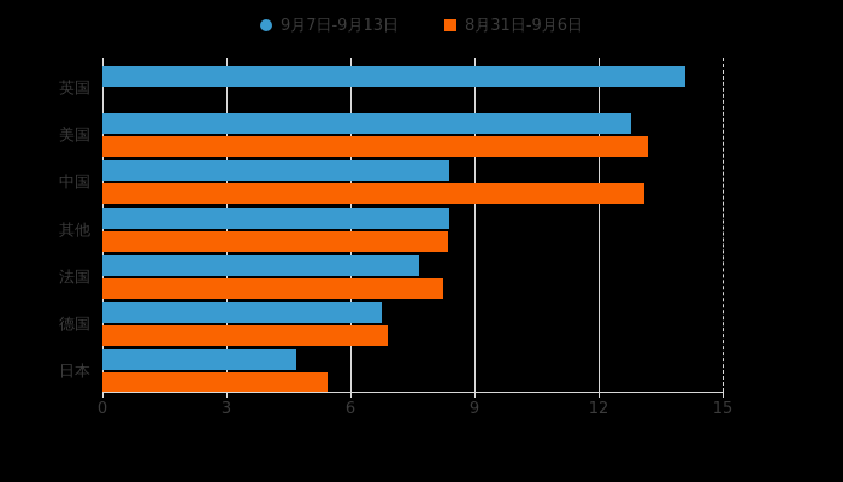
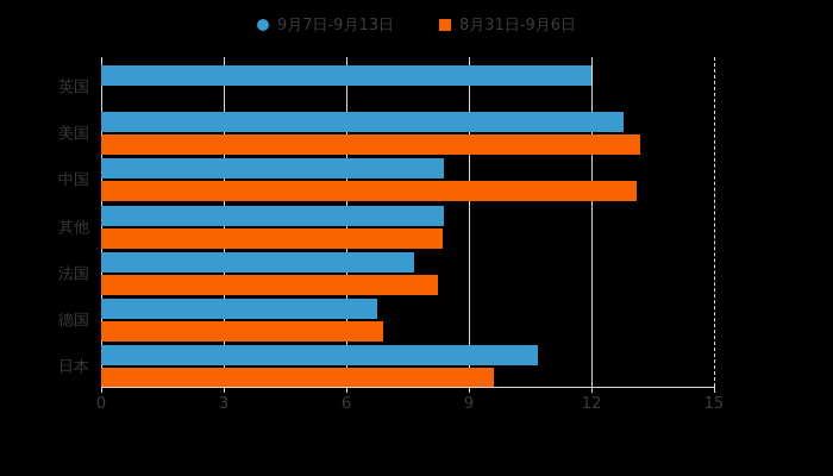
9月7日-9月13日/英国: 14.1 -> 12.0
9月7日-9月13日/日本: 4.7 -> 10.7
8月31日-9月6日/日本: 5.5 -> 9.6
